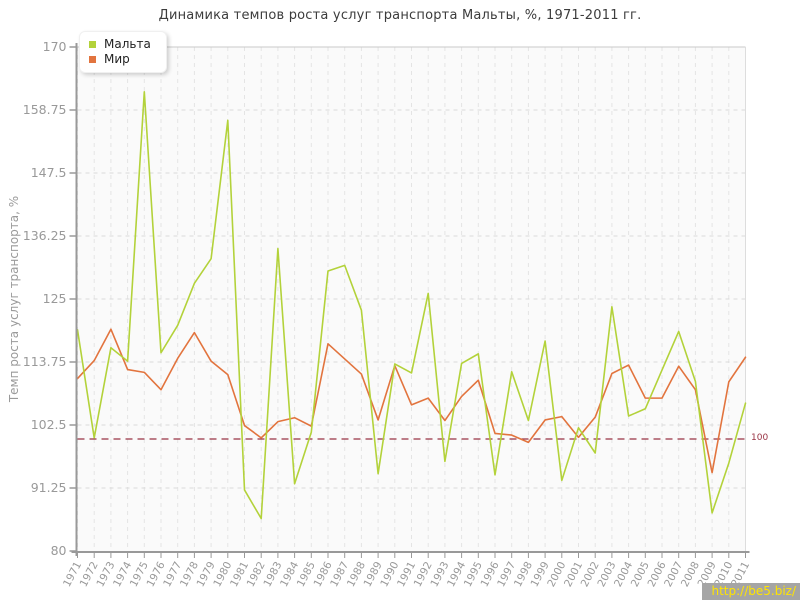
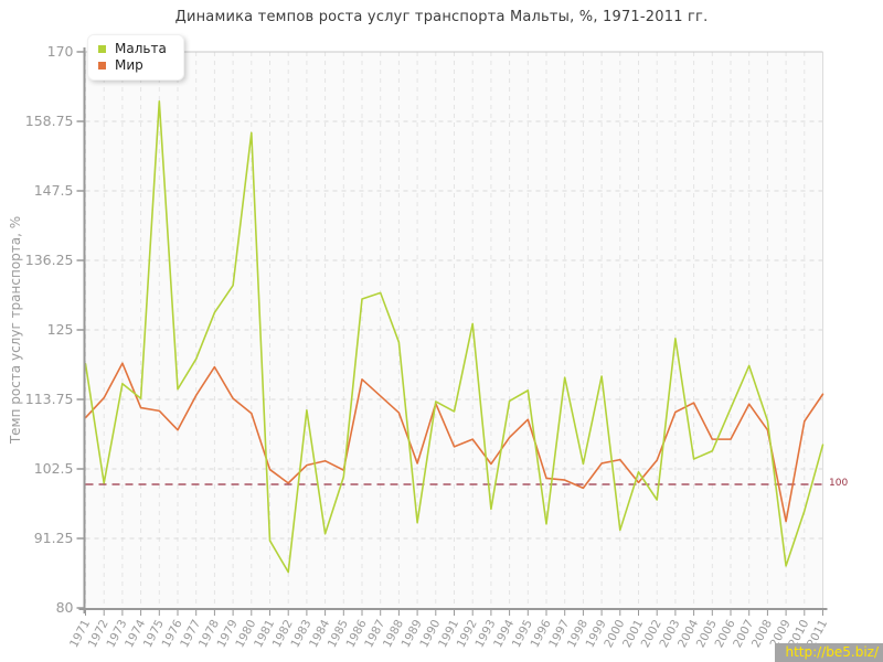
Мальта/1983: 134 -> 112
Мальта/1997: 112 -> 117
